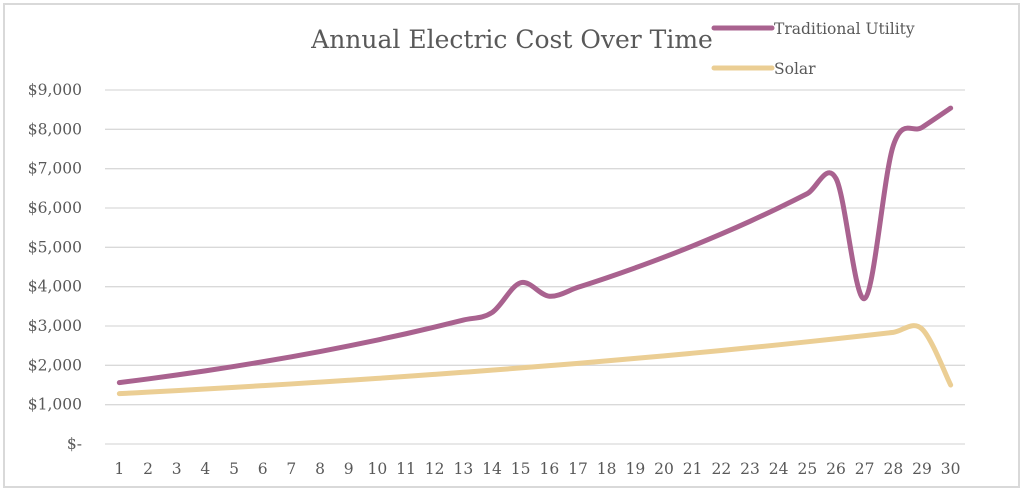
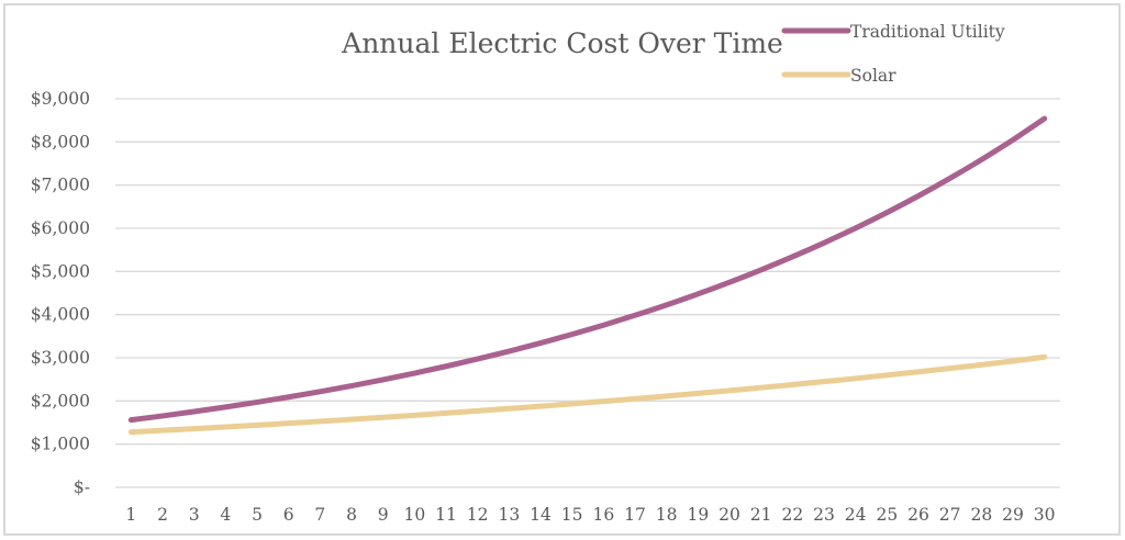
Traditional Utility/15: $4100 -> $3500
Traditional Utility/27: $3700 -> $7200
Solar/30: $1500 -> $3000
